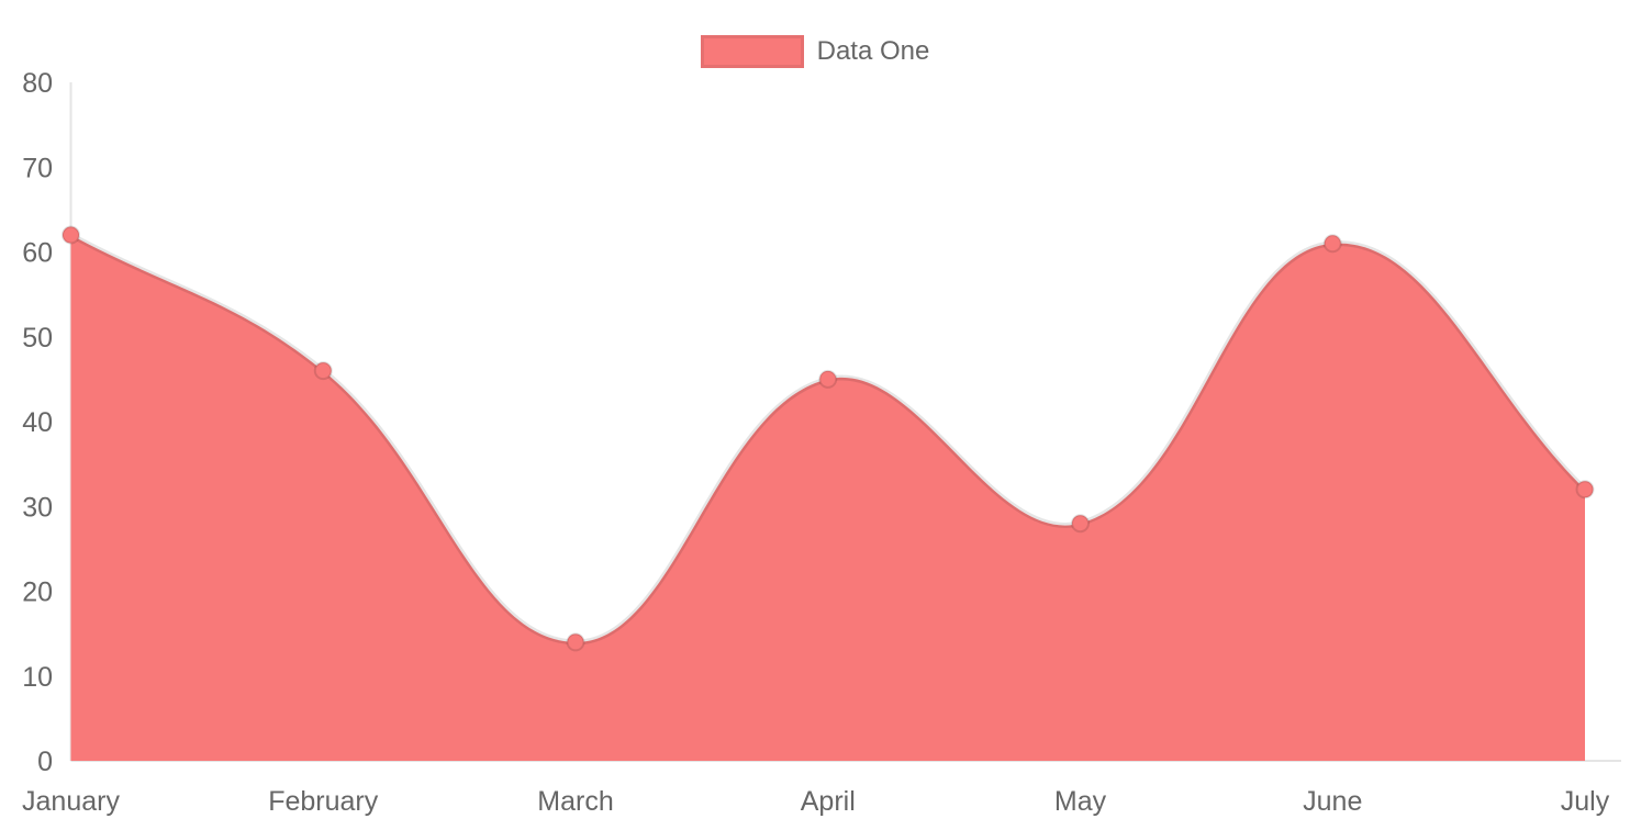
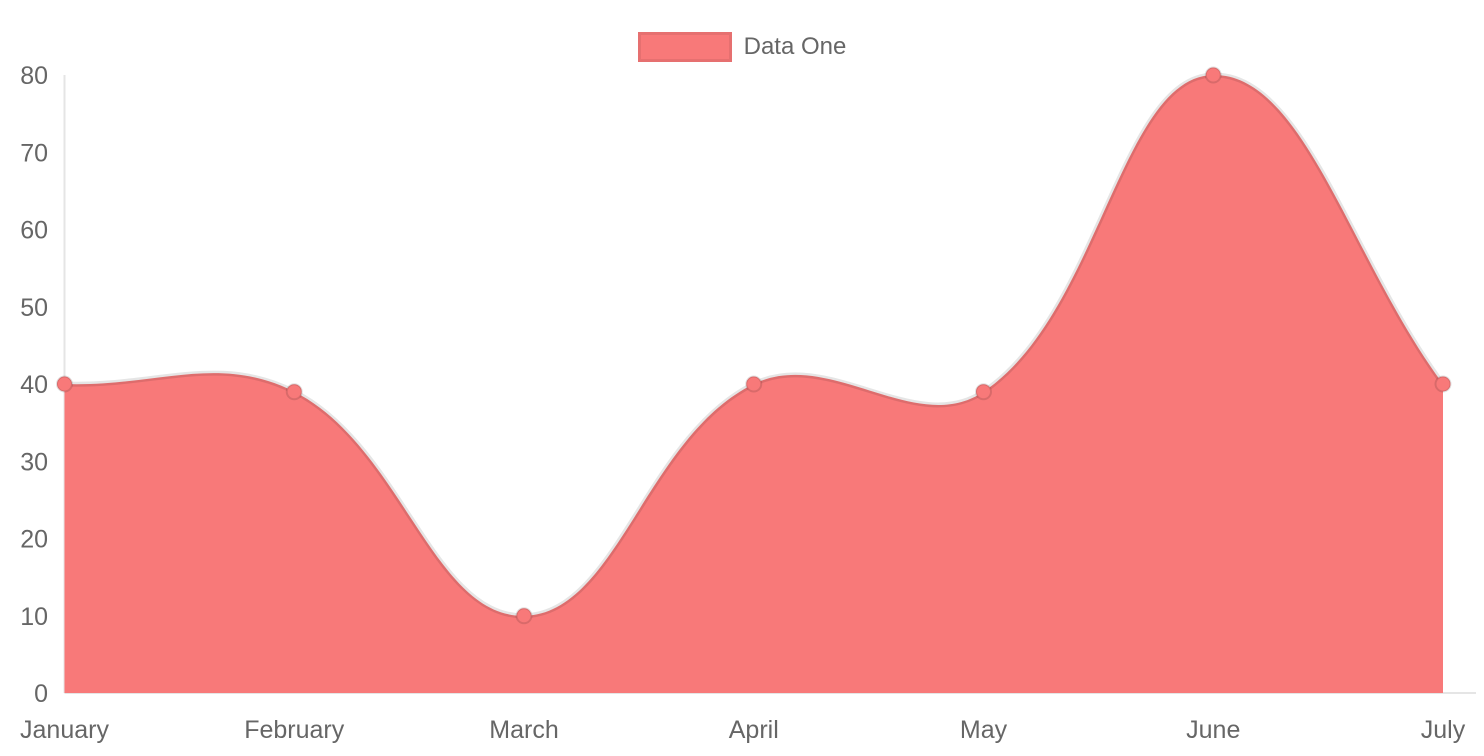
January: 62 -> 40
February: 46 -> 39
March: 14 -> 10
April: 45 -> 40
May: 28 -> 39
June: 61 -> 80
July: 32 -> 40
